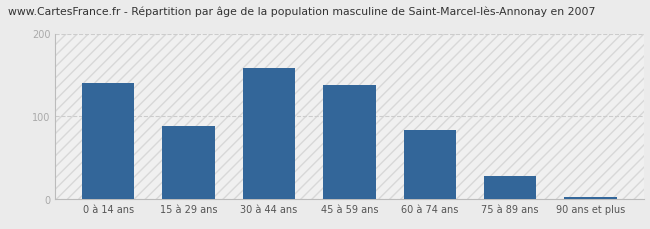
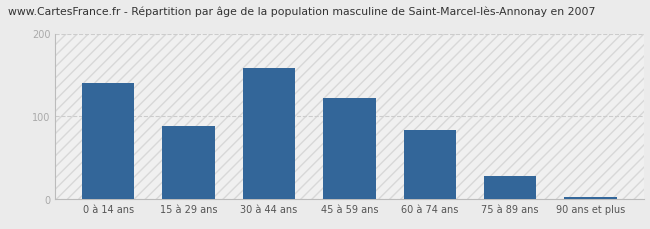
45 à 59 ans: 138 -> 122
